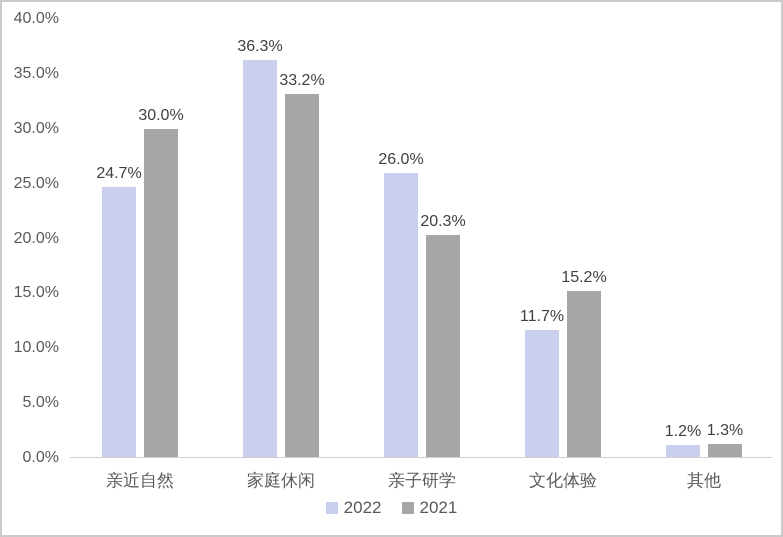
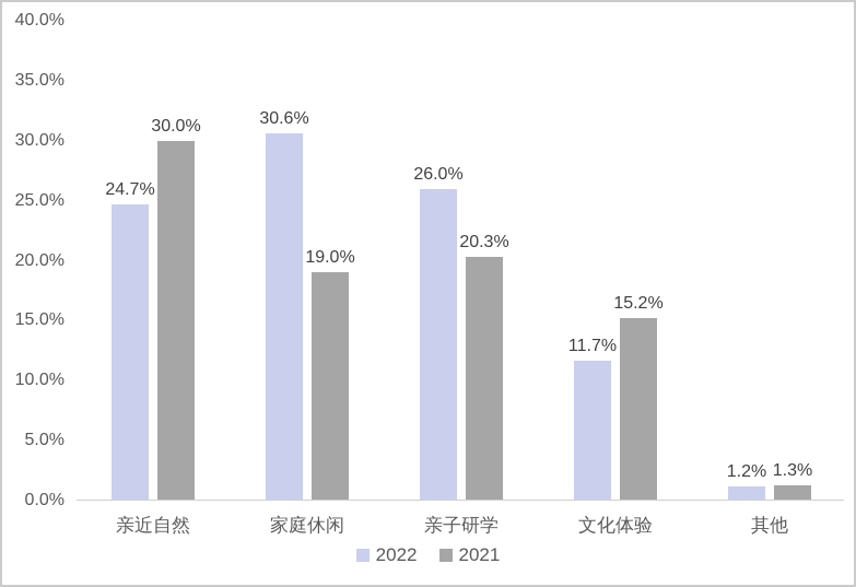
2022/家庭休闲: 36.3% -> 30.6%
2021/家庭休闲: 33.2% -> 19.0%
